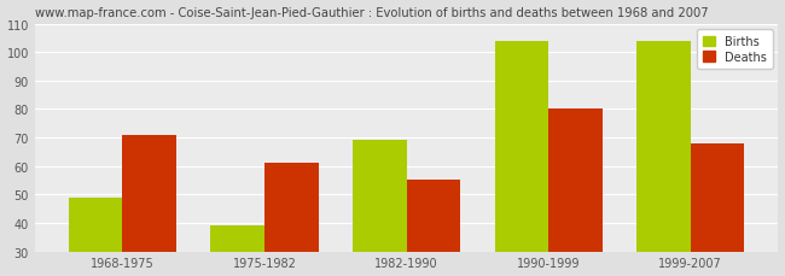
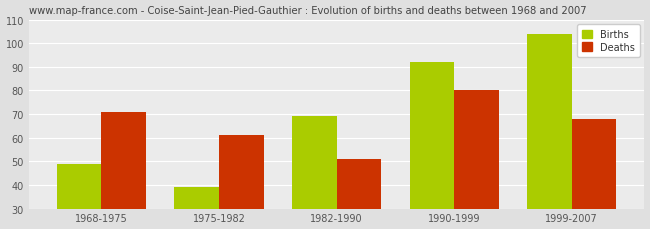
Deaths/1982-1990: 55 -> 51
Births/1990-1999: 104 -> 92
